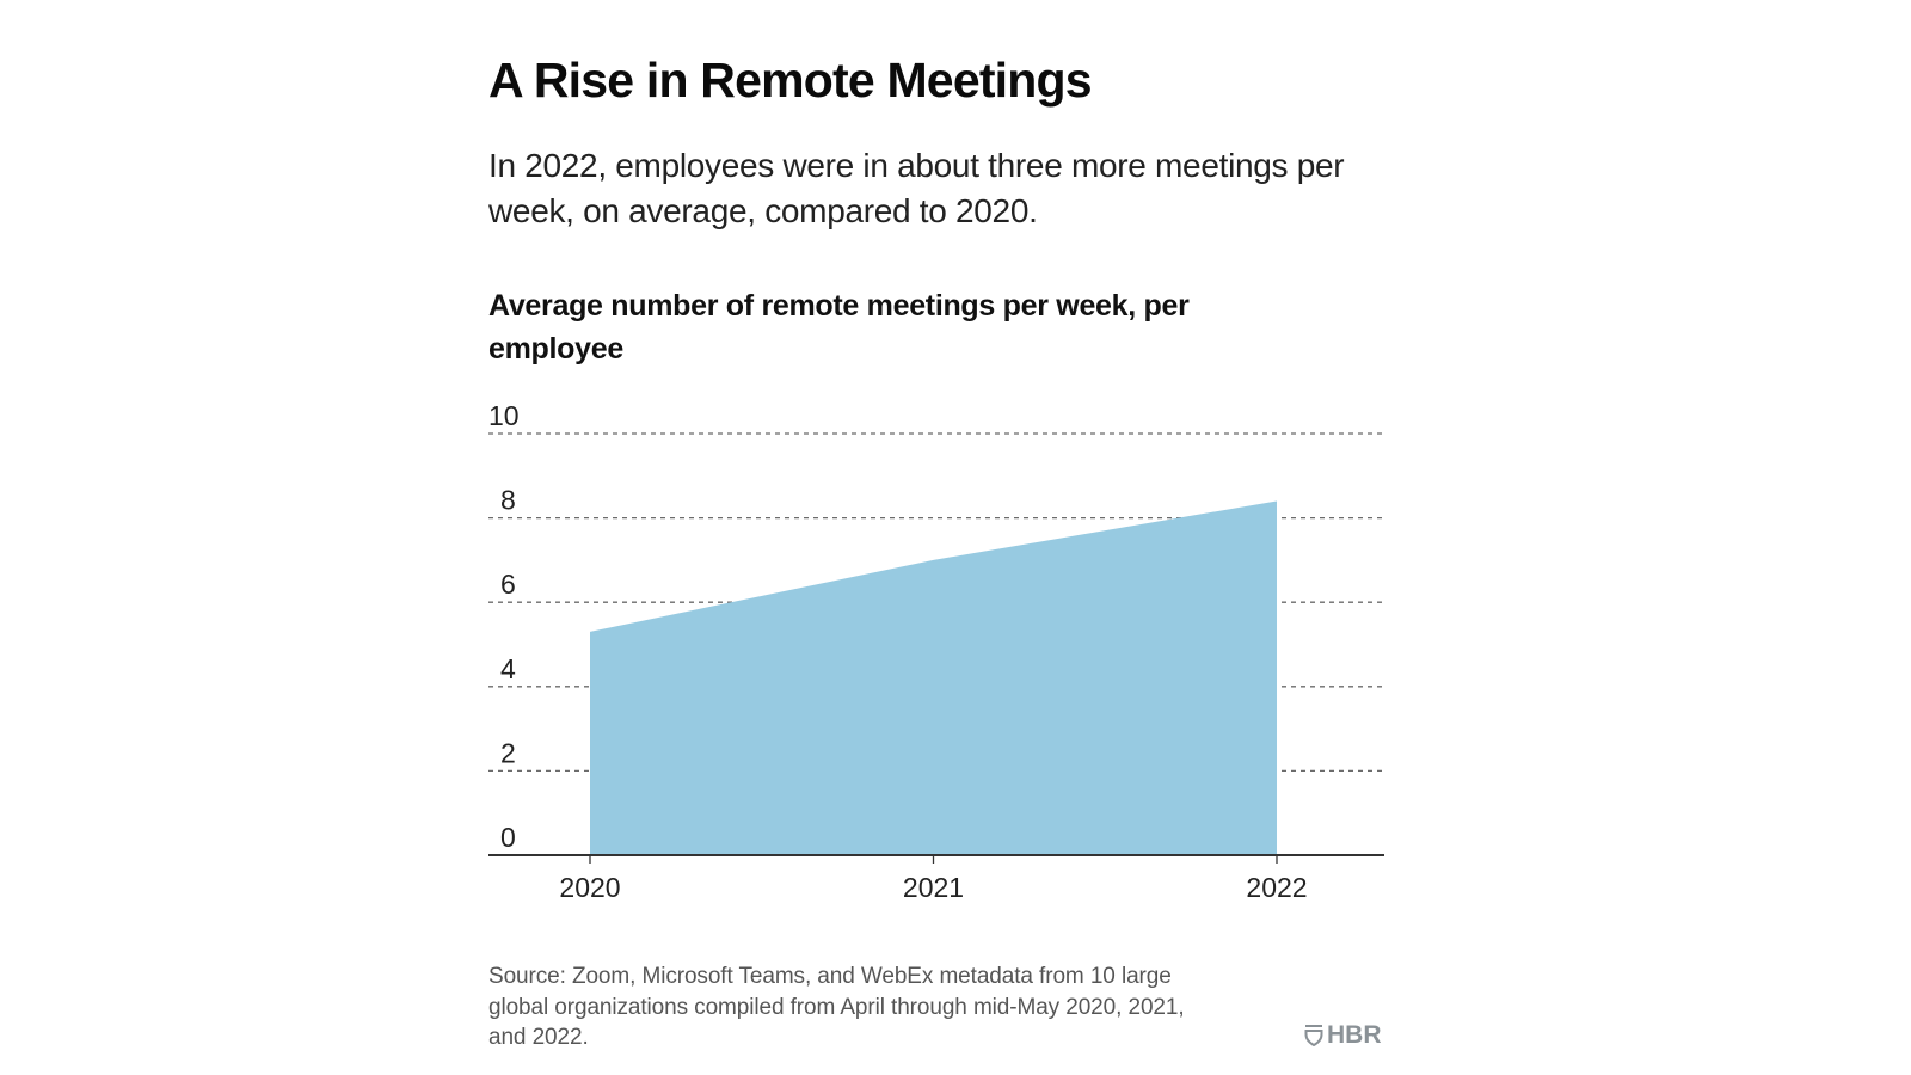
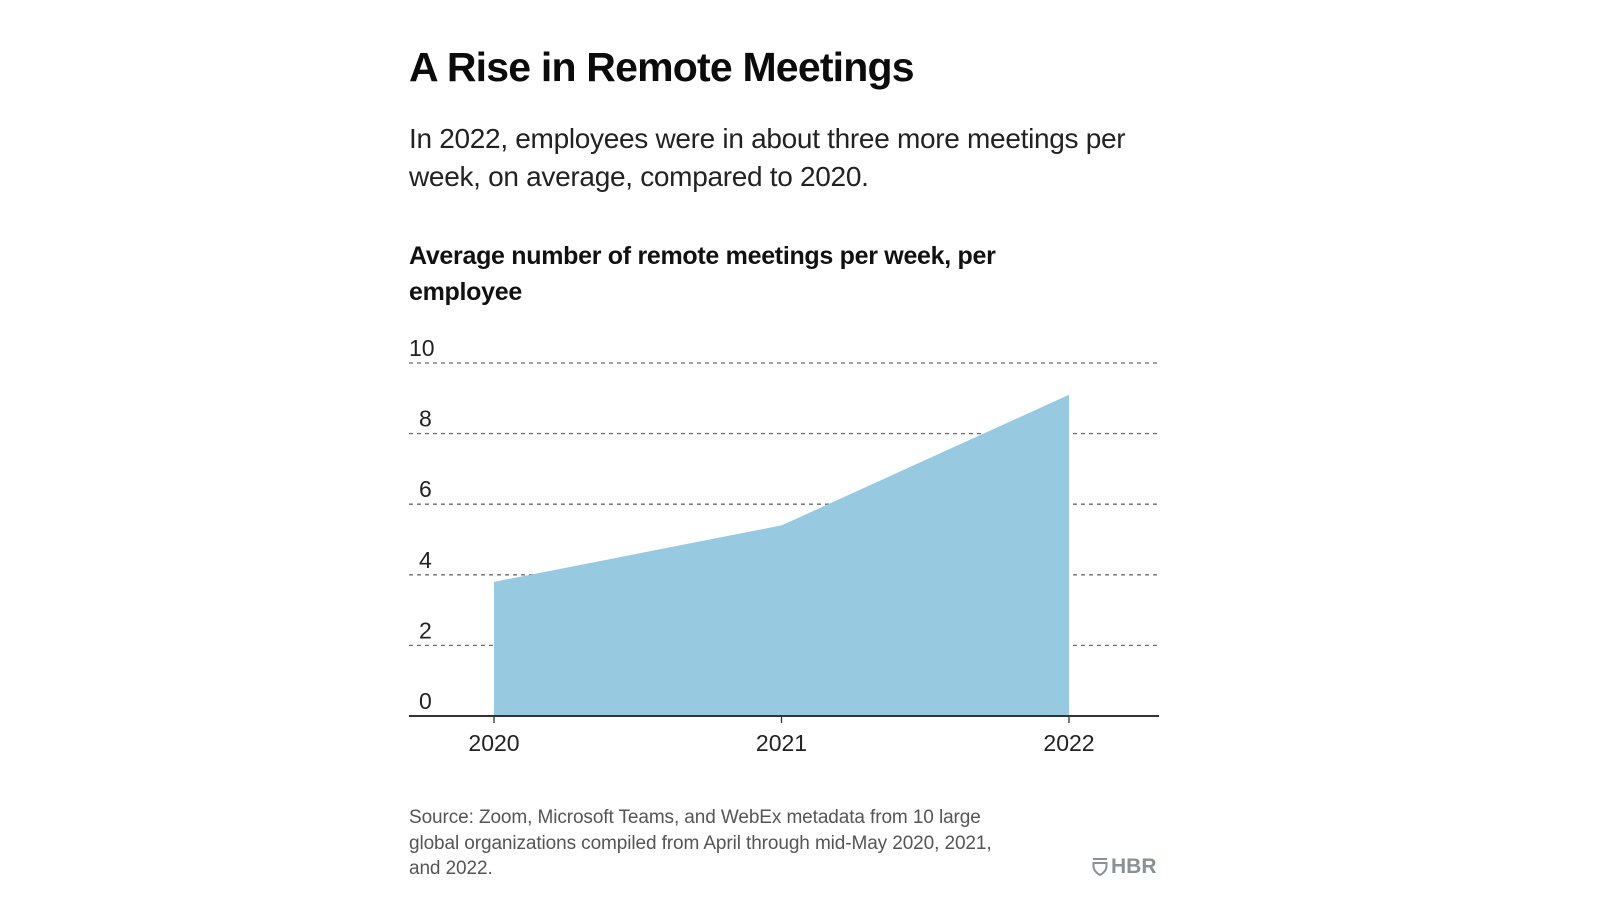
2020: 5.3 -> 3.8
2021: 7.0 -> 5.4
2022: 8.4 -> 9.1
